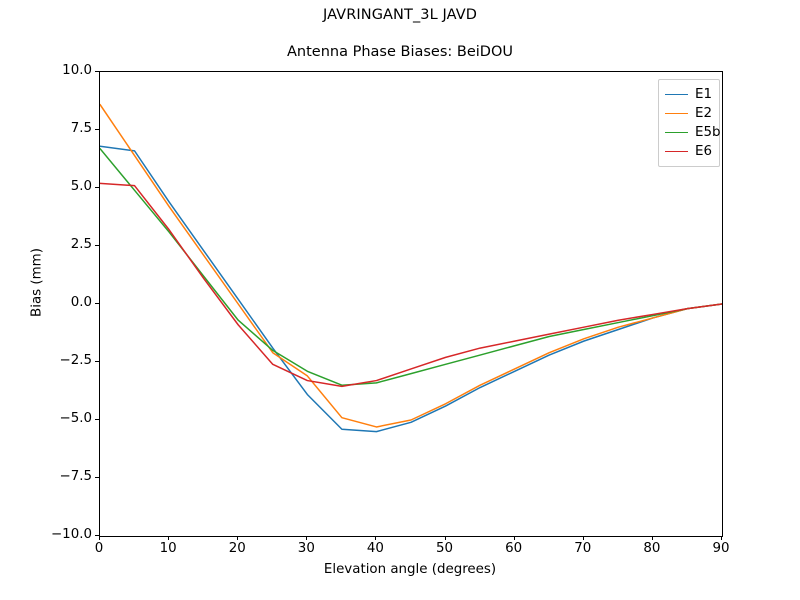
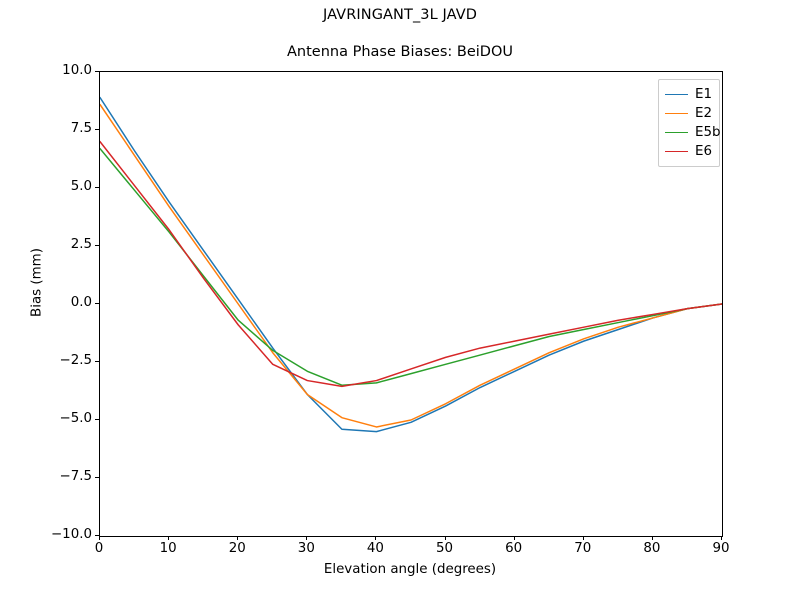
E1/0: 6.8 -> 8.9
E6/0: 5.2 -> 7.0
E2/30: -3.1 -> -3.9
